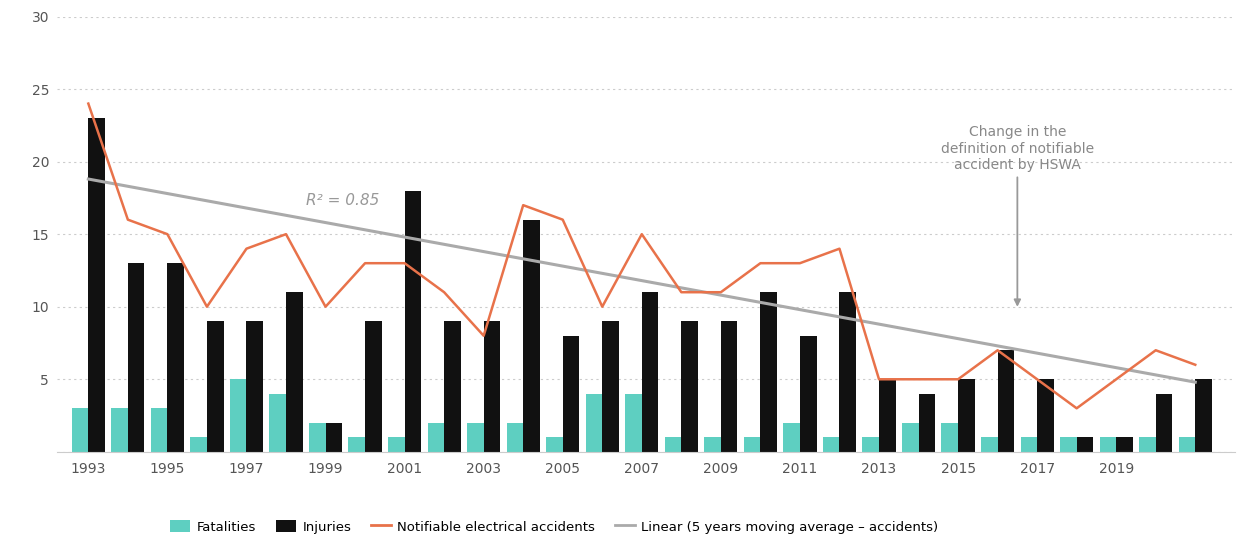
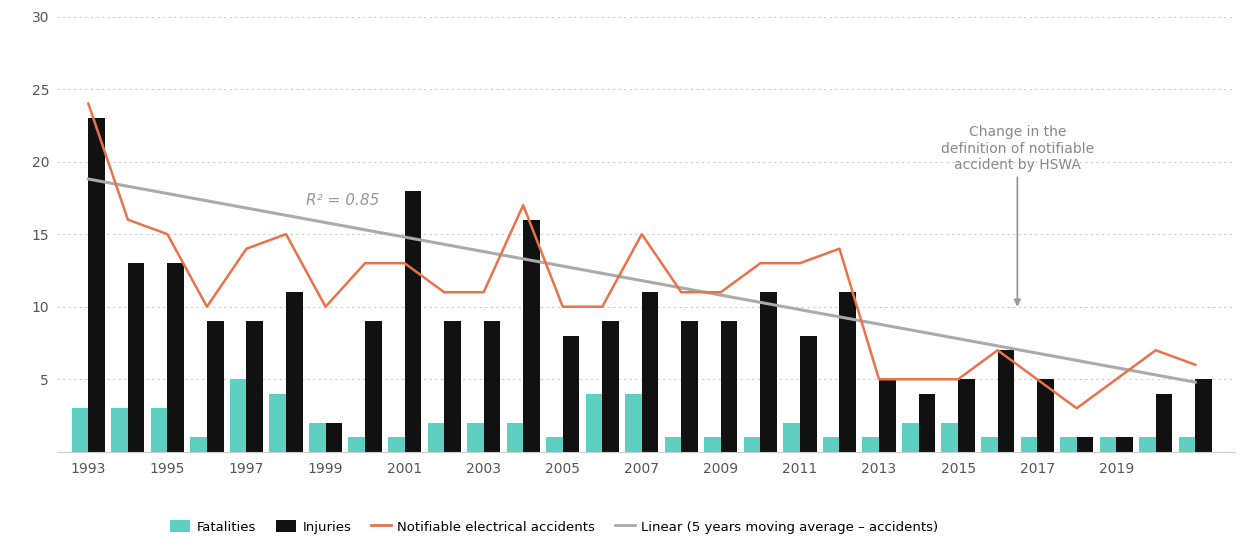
Notifiable electrical accidents/2003: 8 -> 11
Notifiable electrical accidents/2005: 16 -> 10
